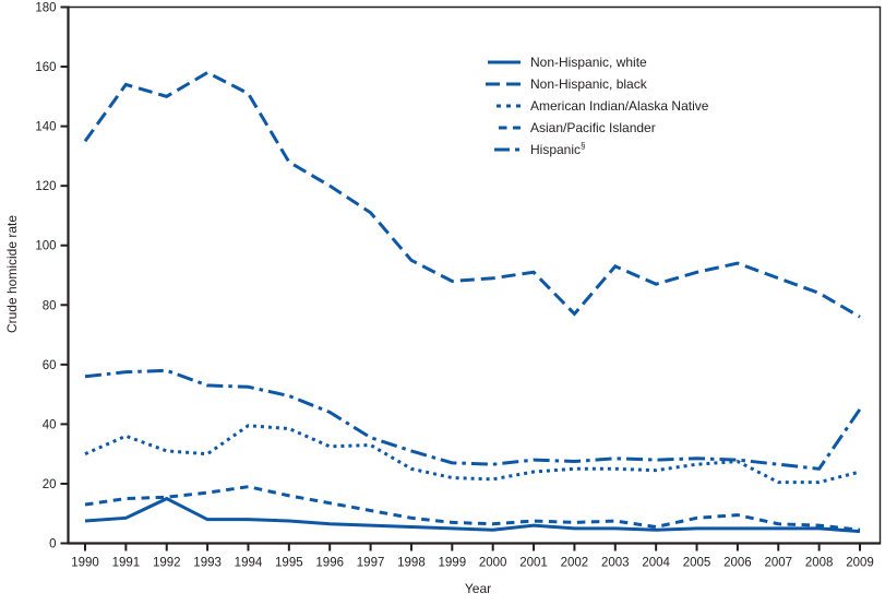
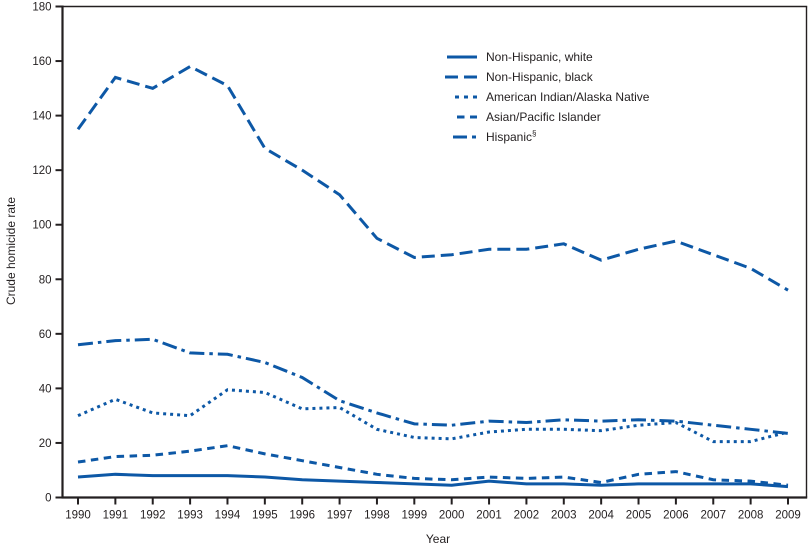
Non-Hispanic, white/1992: 15 -> 8
Non-Hispanic, black/2002: 77 -> 91
Hispanic/2009: 45 -> 24
